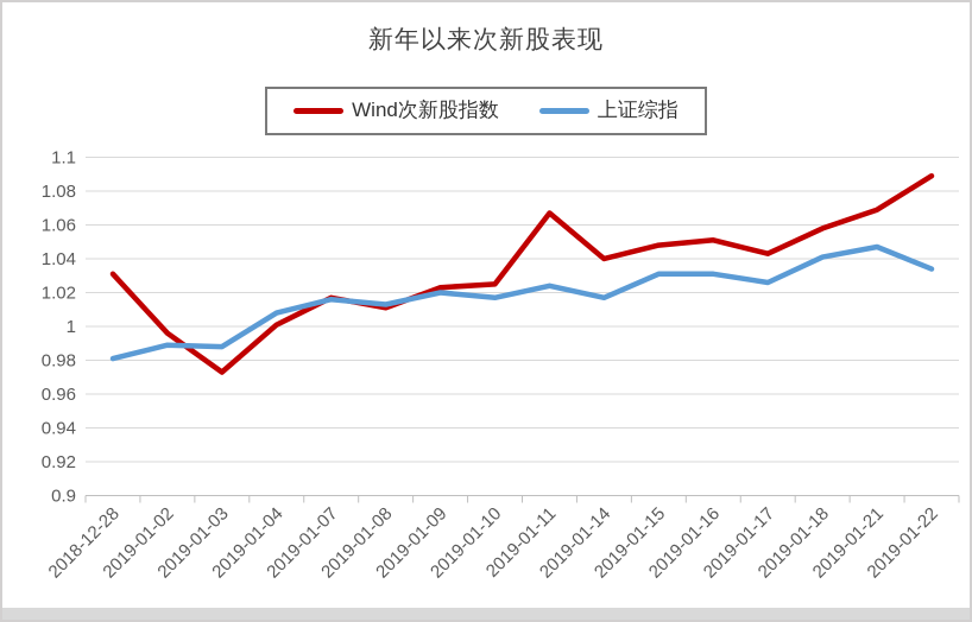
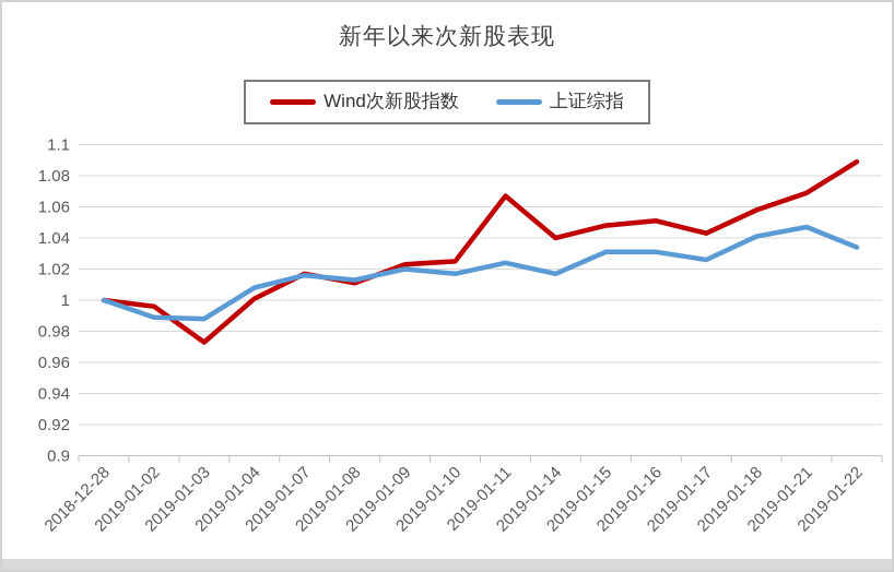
Wind次新股指数/2018-12-28: 1.031 -> 1.000
上证综指/2018-12-28: 0.981 -> 1.000
